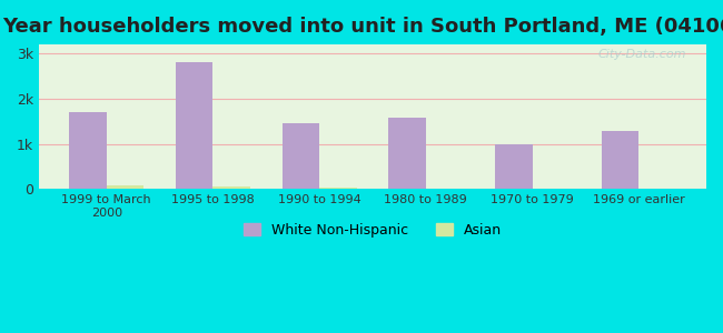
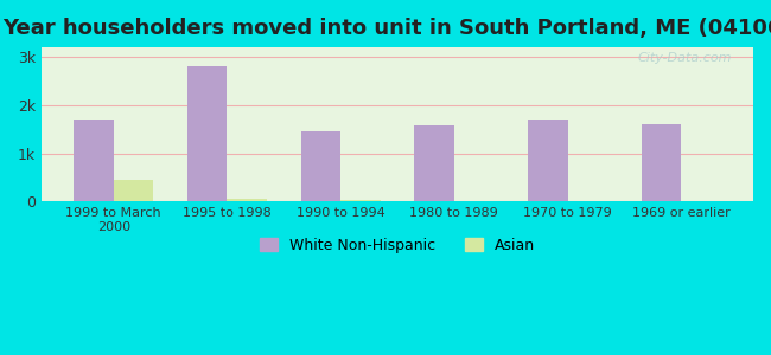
Asian/1999 to March 2000: 0.08k -> 0.45k
White Non-Hispanic/1970 to 1979: 1.00k -> 1.70k
White Non-Hispanic/1969 or earlier: 1.28k -> 1.60k
